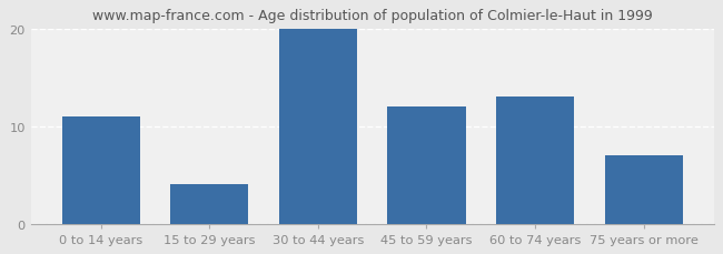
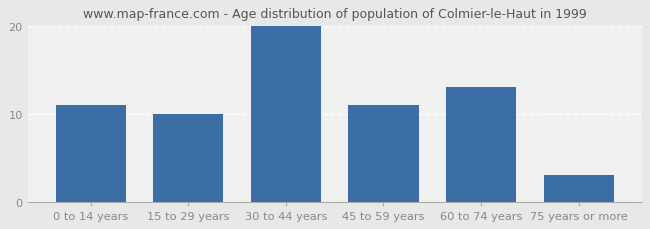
15 to 29 years: 4 -> 10
45 to 59 years: 12 -> 11
75 years or more: 7 -> 3
